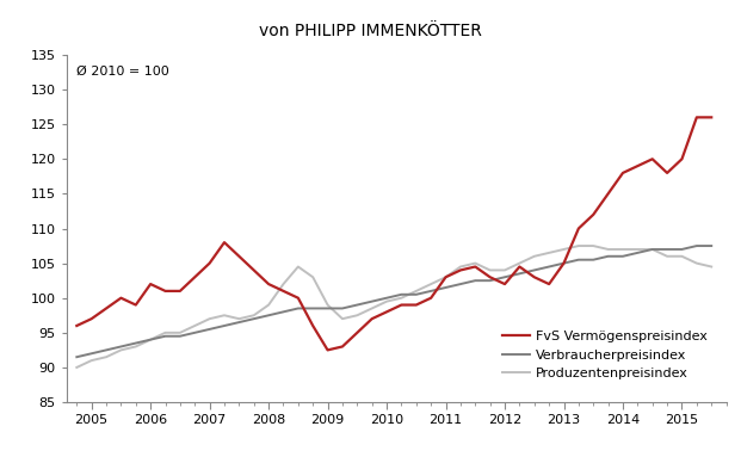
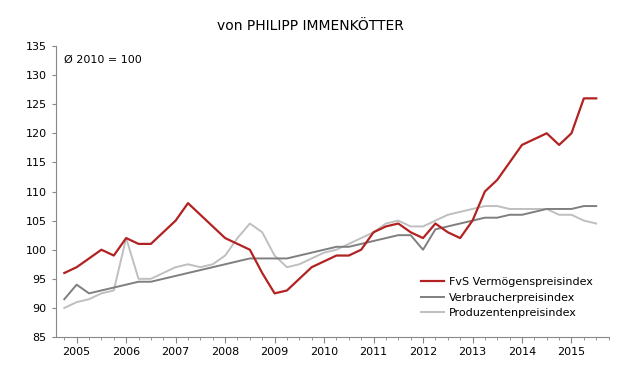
Verbraucherpreisindex/2005: 92.0 -> 94.0
Produzentenpreisindex/2006: 94.0 -> 102.0
Verbraucherpreisindex/2012: 103.0 -> 100.0
